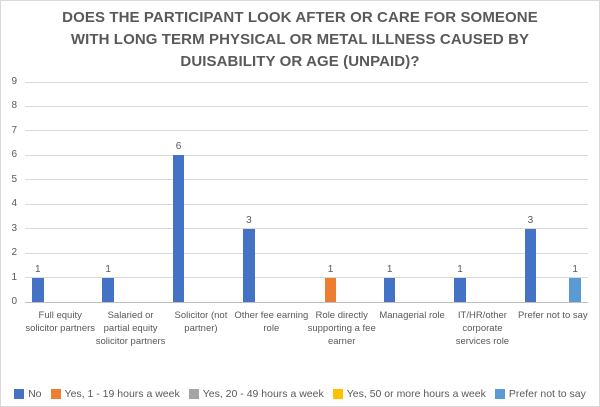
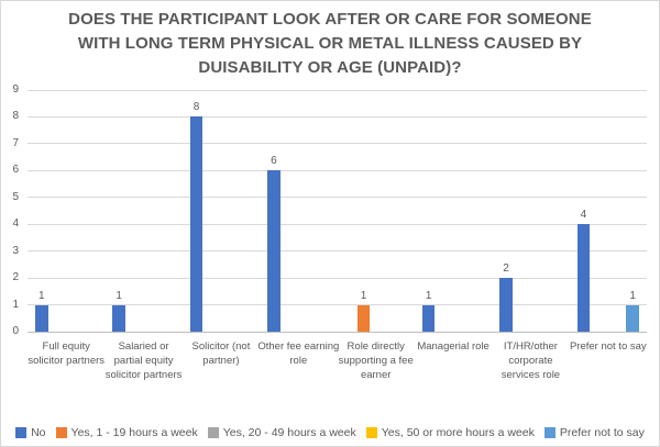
No/Solicitor (not partner): 6 -> 8
No/Other fee earning role: 3 -> 6
No/IT/HR/other corporate services role: 1 -> 2
No/Prefer not to say: 3 -> 4
